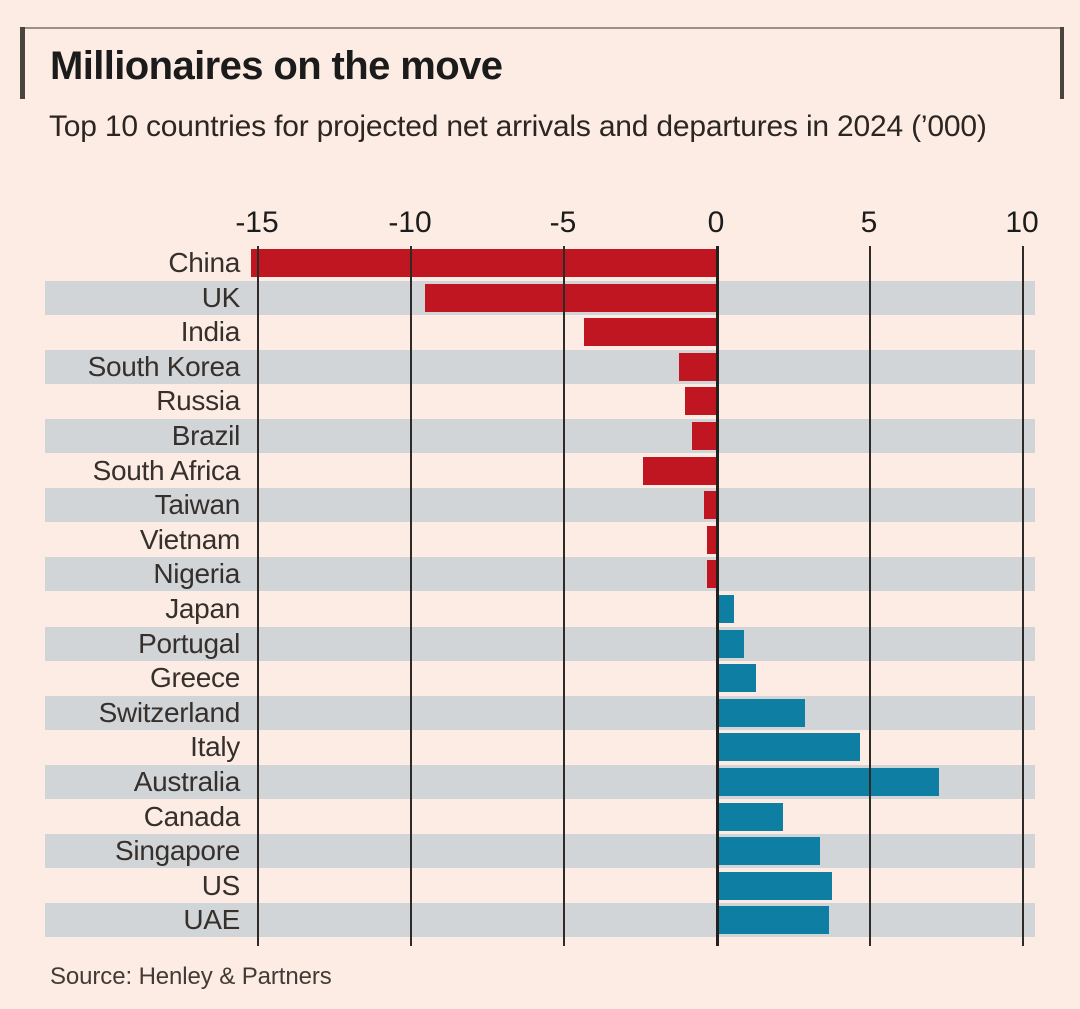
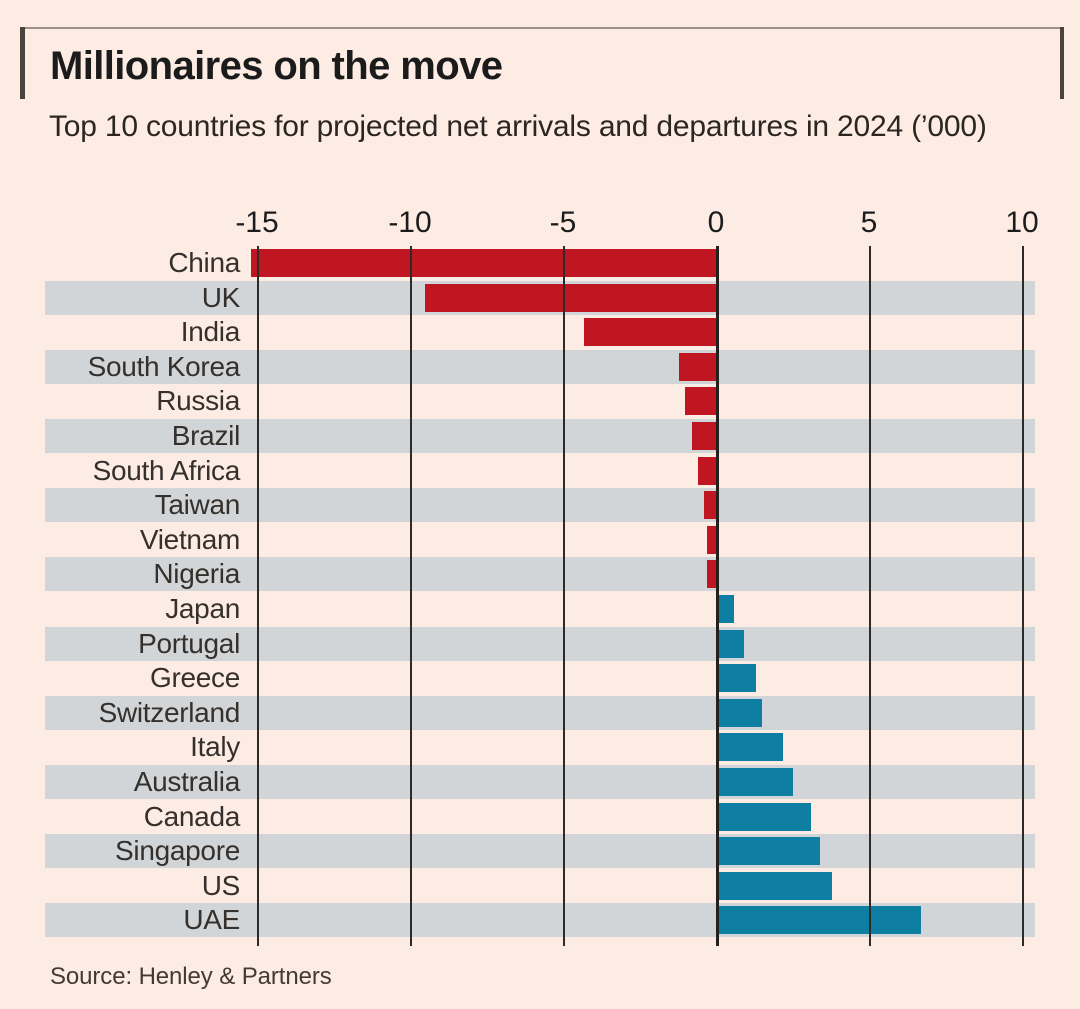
South Africa: -2.4 -> -0.6
Switzerland: 2.9 -> 1.5
Italy: 4.7 -> 2.2
Australia: 7.3 -> 2.5
Canada: 2.2 -> 3.1
UAE: 3.7 -> 6.7
